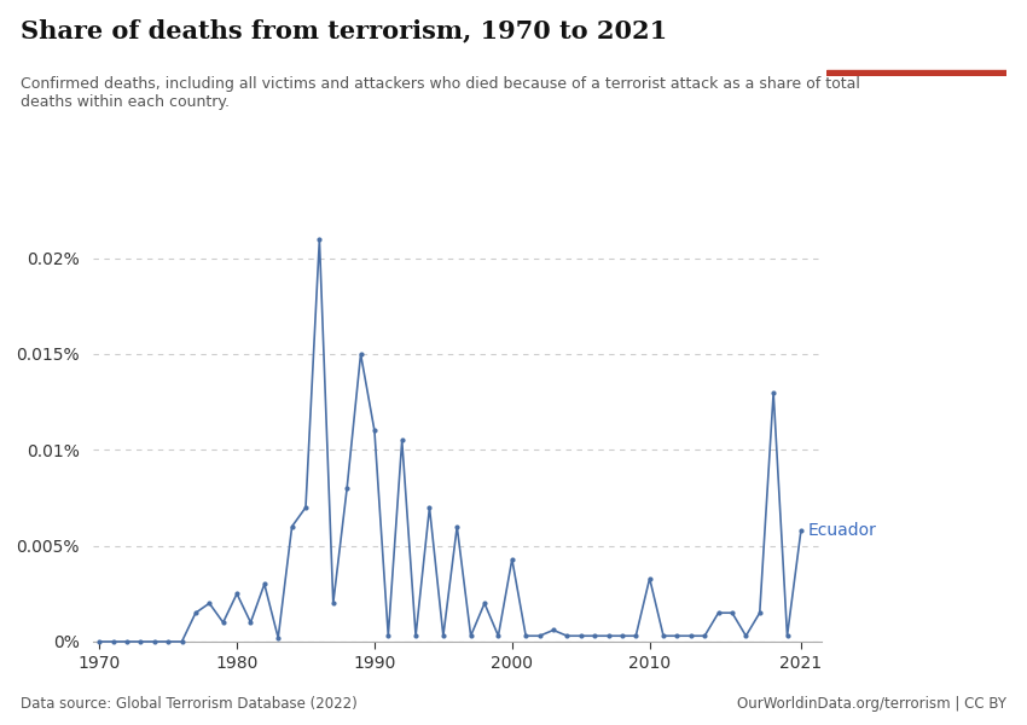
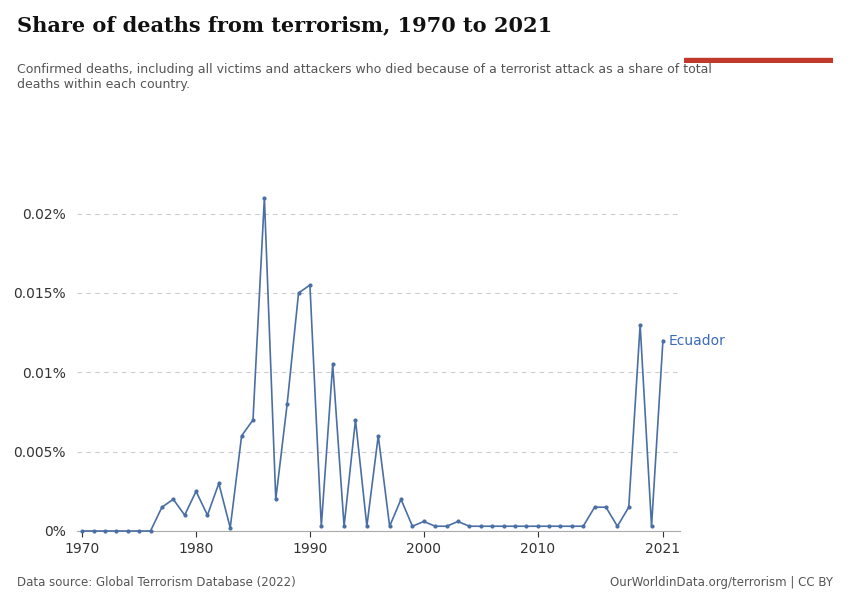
1990: 0.0110% -> 0.0155%
2000: 0.0043% -> 0.0006%
2010: 0.0033% -> 0.0003%
2021: 0.0058% -> 0.0120%
